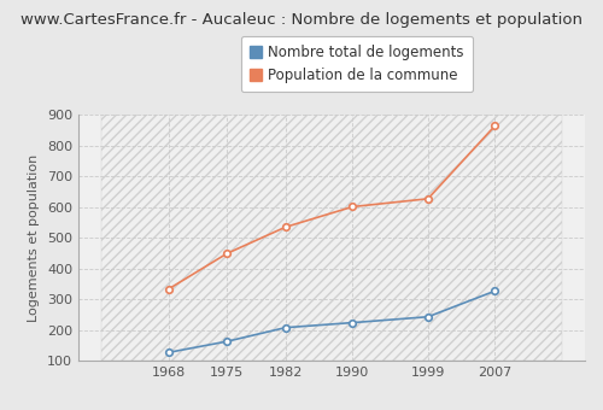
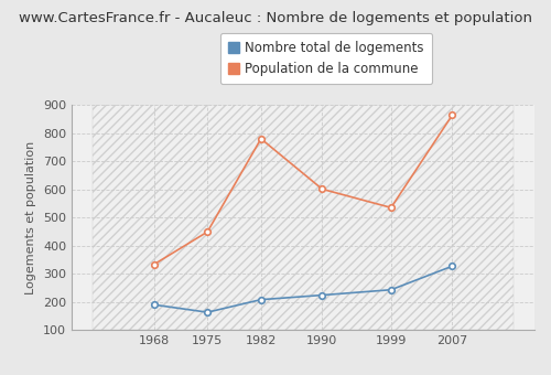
Nombre total de logements/1968: 127 -> 190
Population de la commune/1982: 535 -> 780
Population de la commune/1999: 627 -> 535
